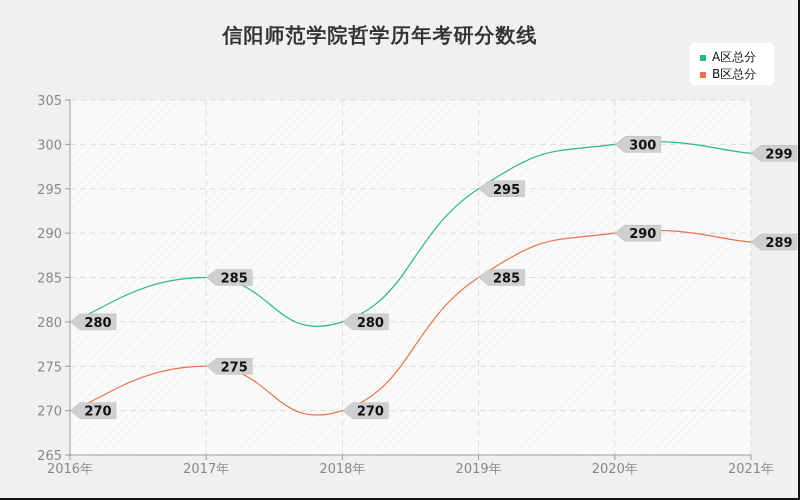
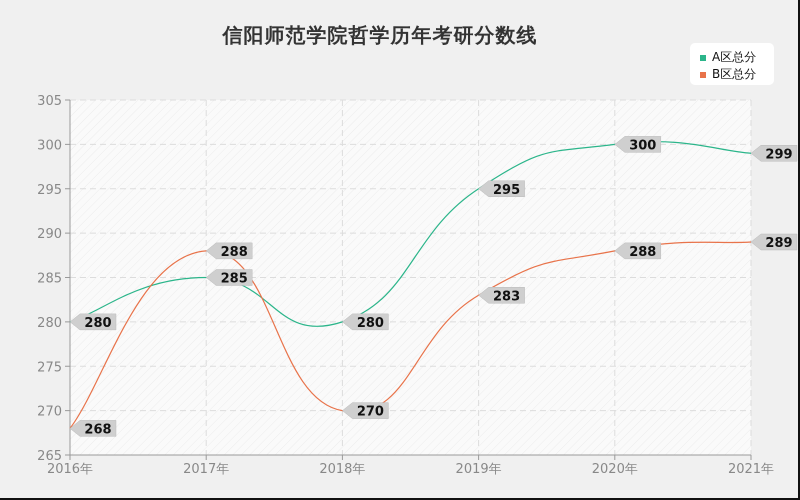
B区总分/2016年: 270 -> 268
B区总分/2017年: 275 -> 288
B区总分/2019年: 285 -> 283
B区总分/2020年: 290 -> 288
